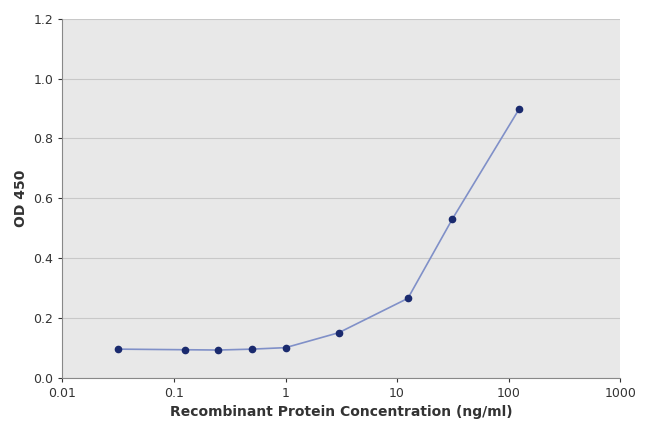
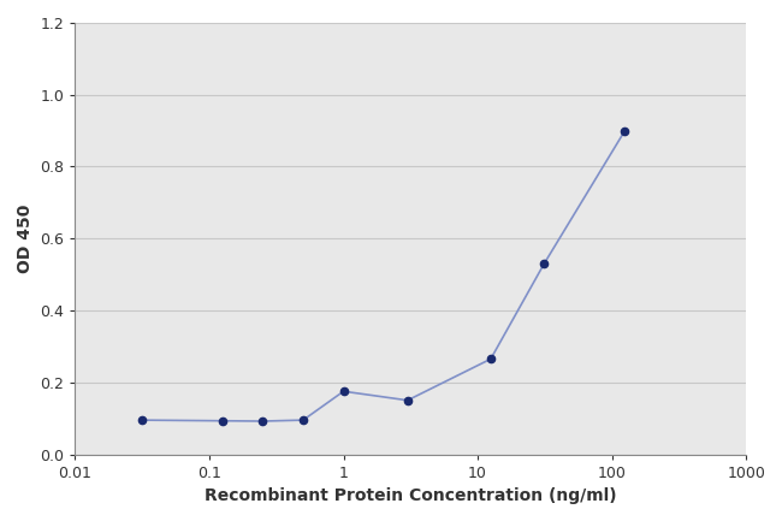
1: 0.100 -> 0.175
